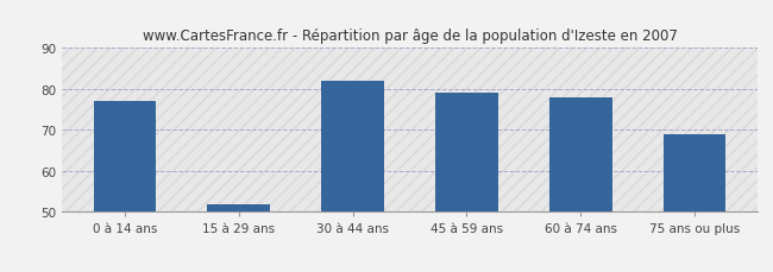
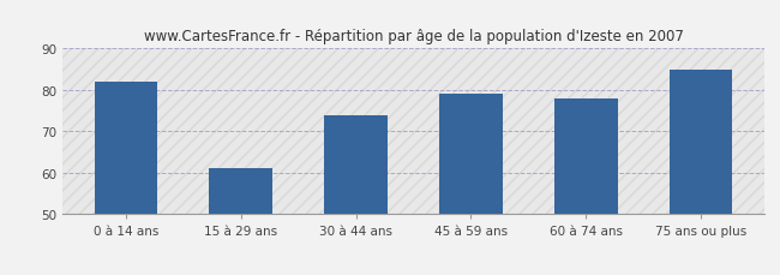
0 à 14 ans: 77 -> 82
15 à 29 ans: 52 -> 61
30 à 44 ans: 82 -> 74
75 ans ou plus: 69 -> 85
